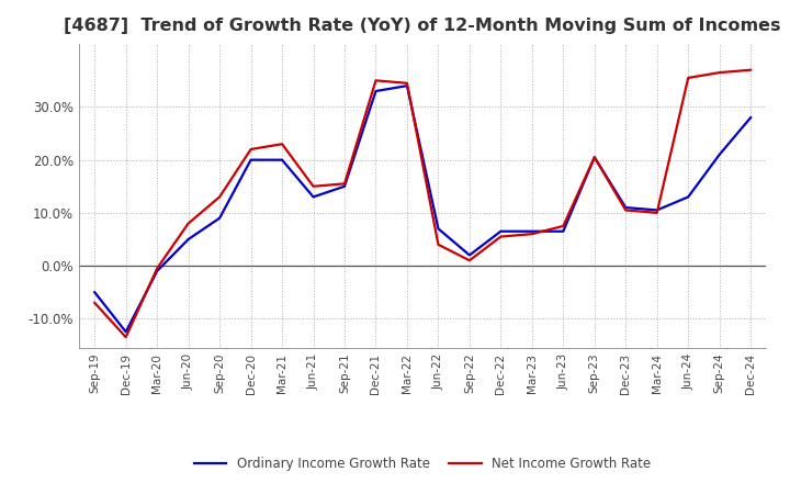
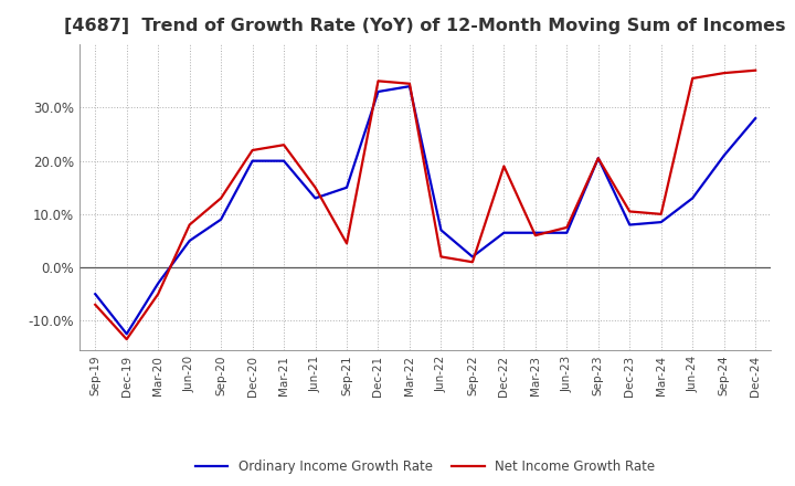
Ordinary Income Growth Rate/Mar-20: -1.0% -> -3.0%
Net Income Growth Rate/Mar-20: -0.5% -> -5.0%
Net Income Growth Rate/Sep-21: 15.5% -> 4.5%
Net Income Growth Rate/Jun-22: 4.0% -> 2.0%
Net Income Growth Rate/Dec-22: 5.5% -> 19.0%
Ordinary Income Growth Rate/Dec-23: 11.0% -> 8.0%
Ordinary Income Growth Rate/Mar-24: 10.5% -> 8.5%
